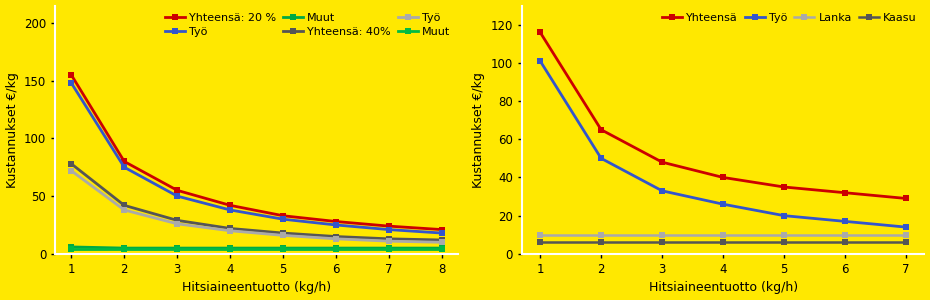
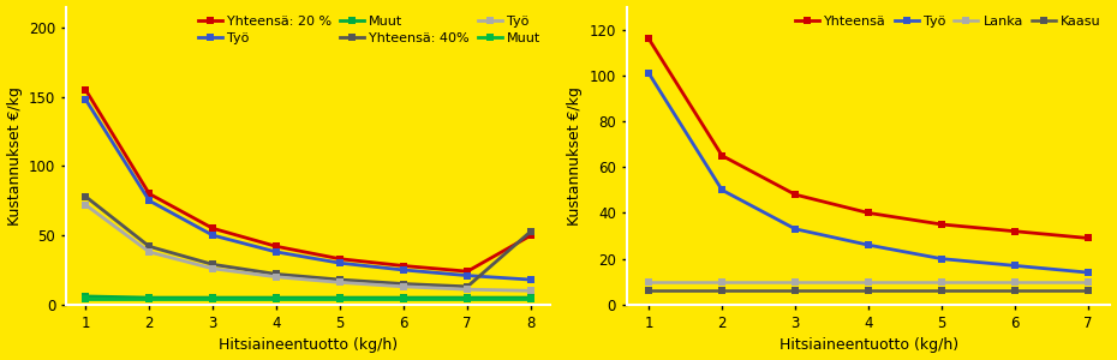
Yhteensä: 20 %/8: 21 -> 50
Yhteensä: 40%/8: 12 -> 53
